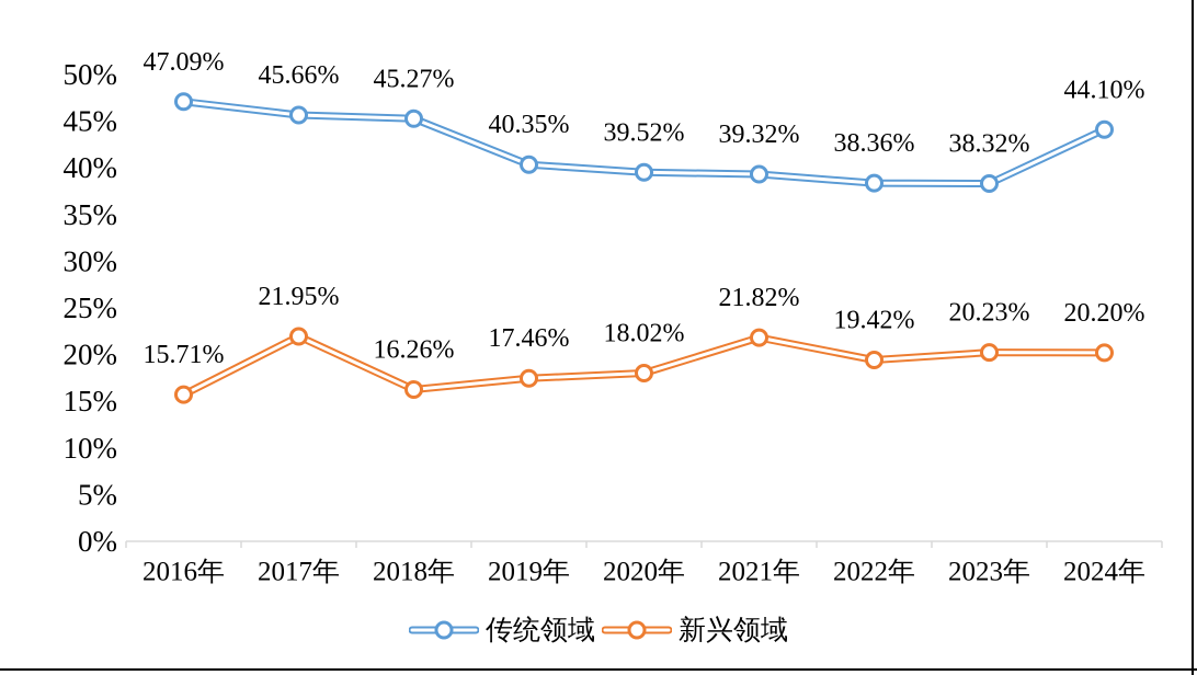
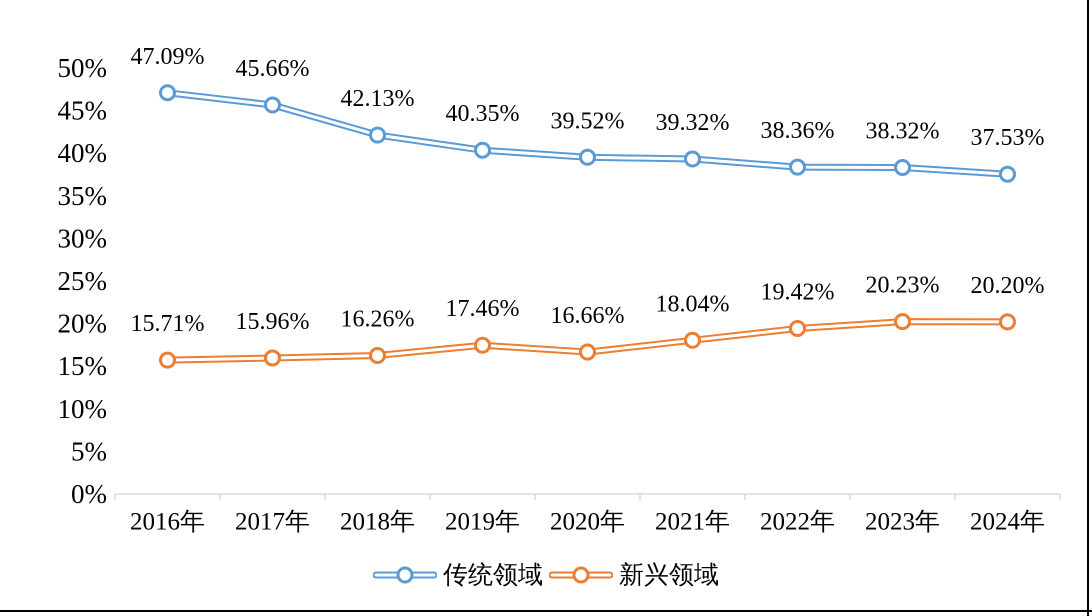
新兴领域/2017年: 21.95% -> 15.96%
传统领域/2018年: 45.27% -> 42.13%
新兴领域/2020年: 18.02% -> 16.66%
新兴领域/2021年: 21.82% -> 18.04%
传统领域/2024年: 44.10% -> 37.53%
